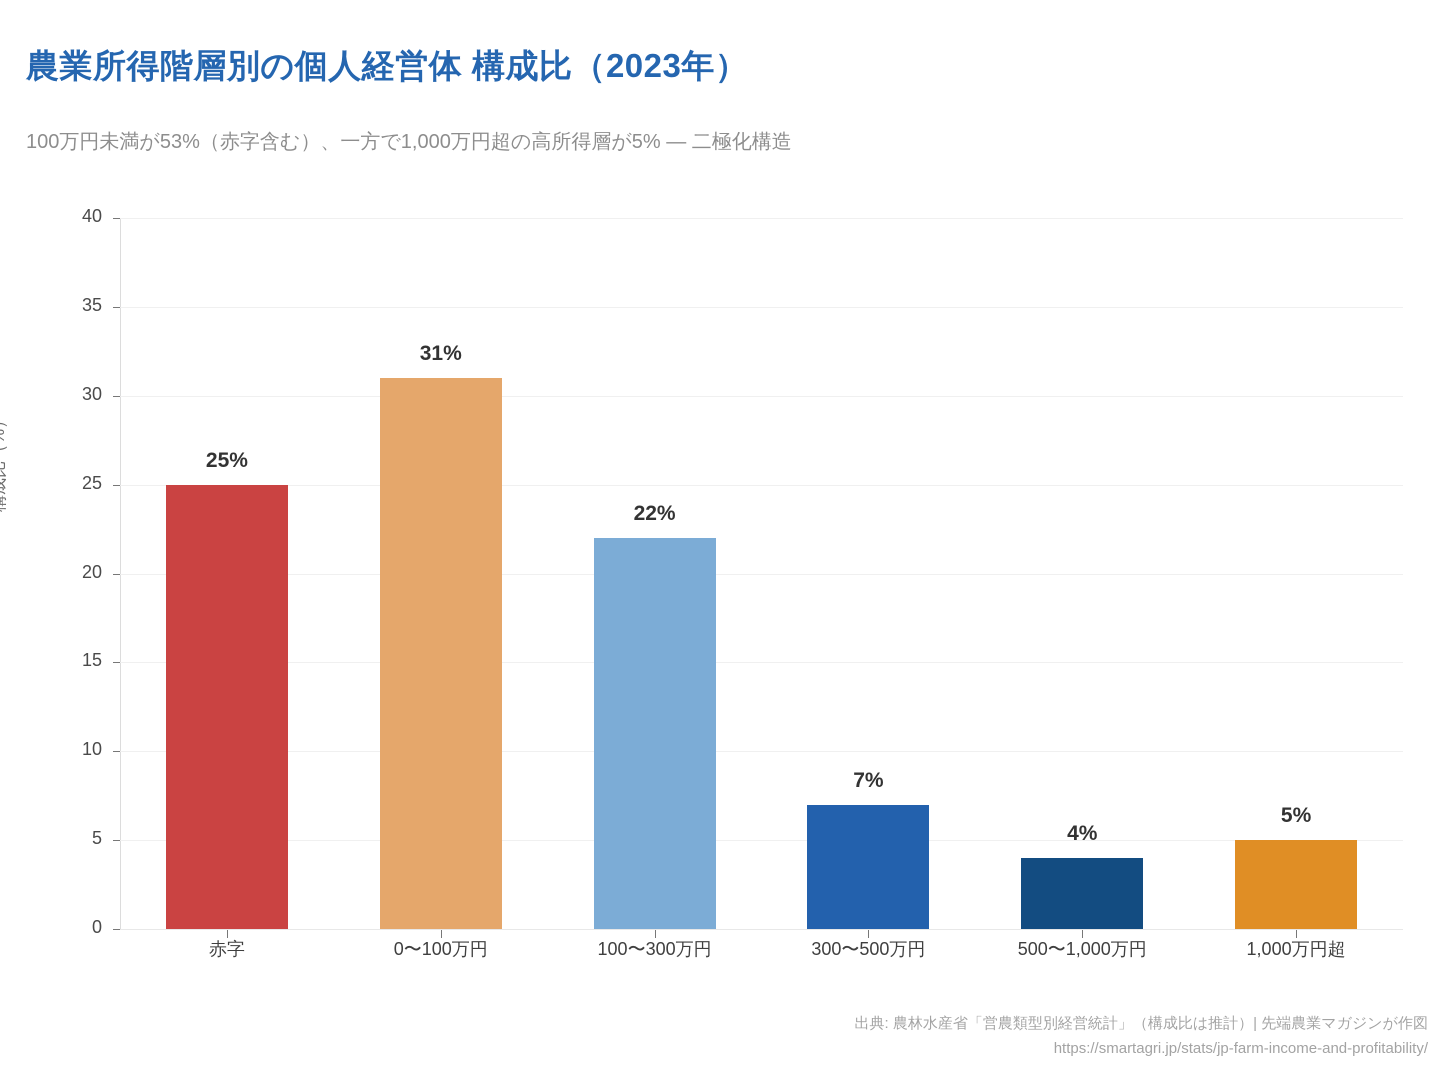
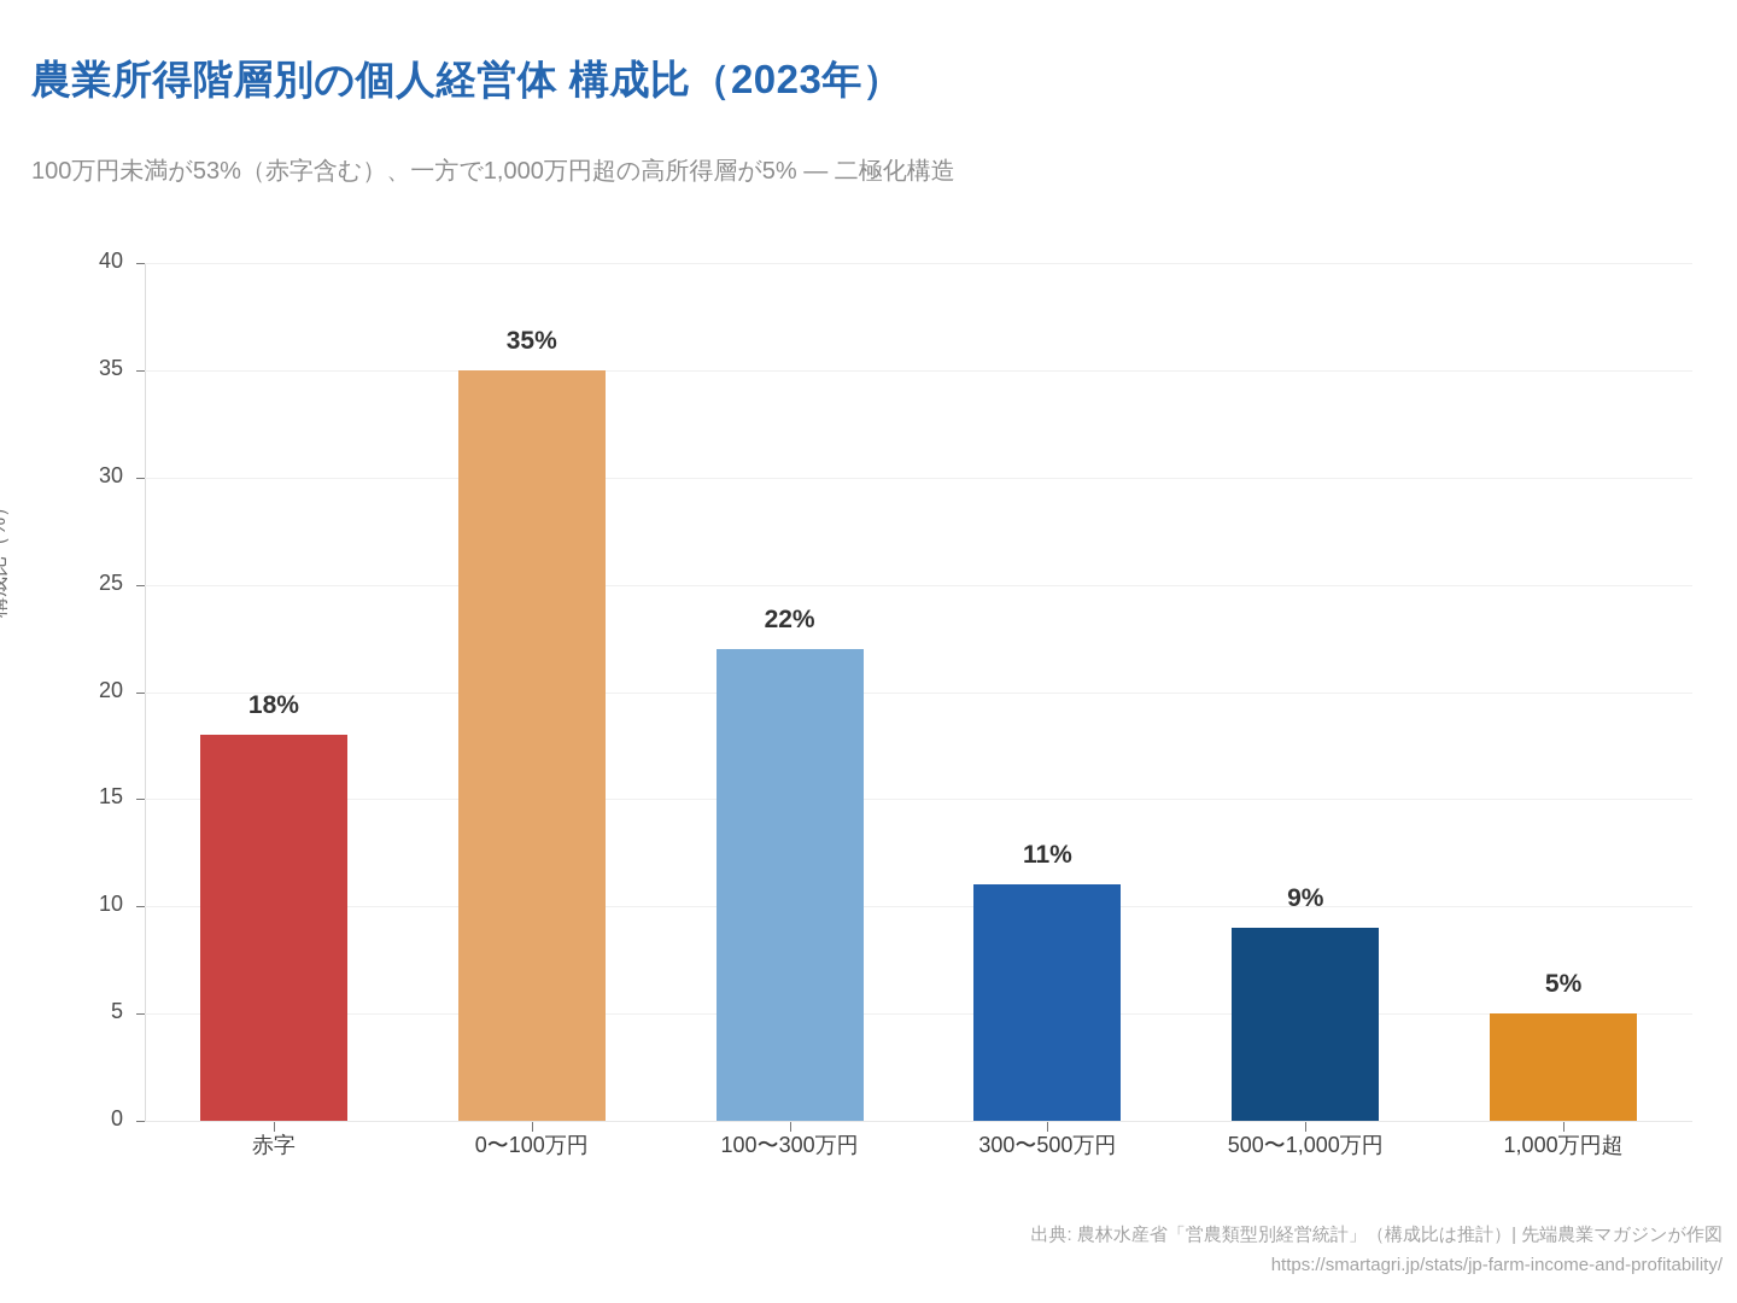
赤字: 25% -> 18%
0〜100万円: 31% -> 35%
300〜500万円: 7% -> 11%
500〜1,000万円: 4% -> 9%
